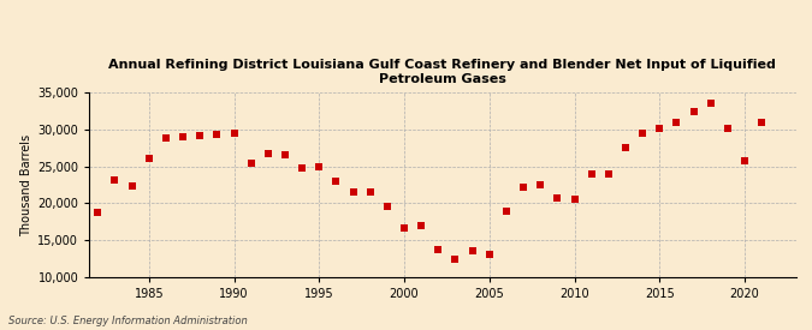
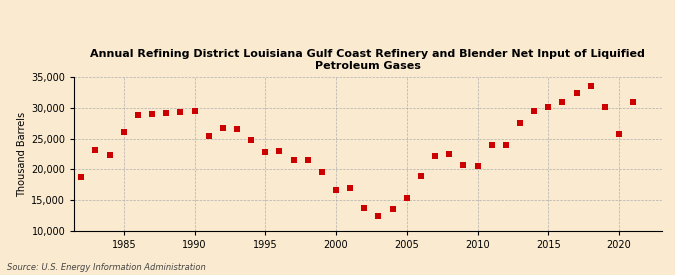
1995: 25,000 -> 22,800
2005: 13,100 -> 15,400
